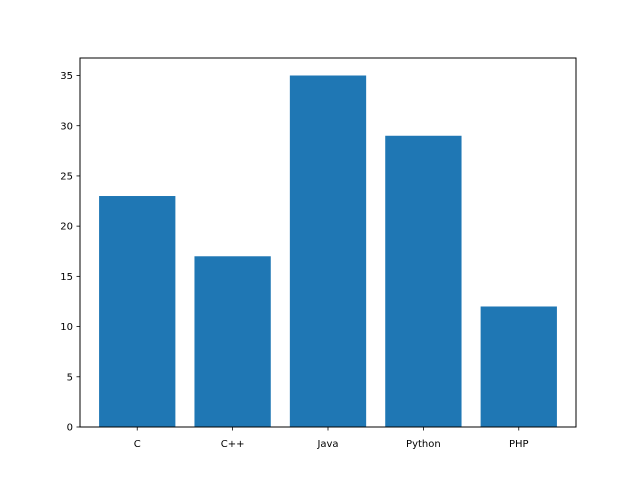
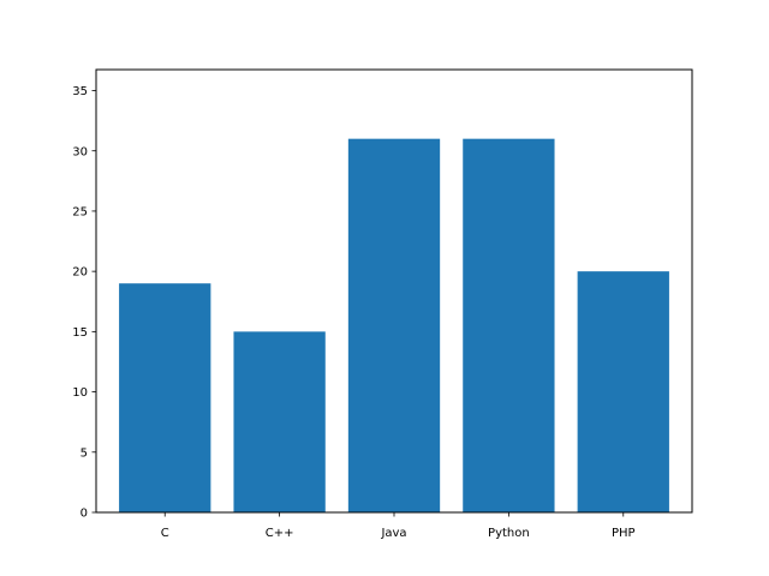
C: 23 -> 19
C++: 17 -> 15
Java: 35 -> 31
Python: 29 -> 31
PHP: 12 -> 20
